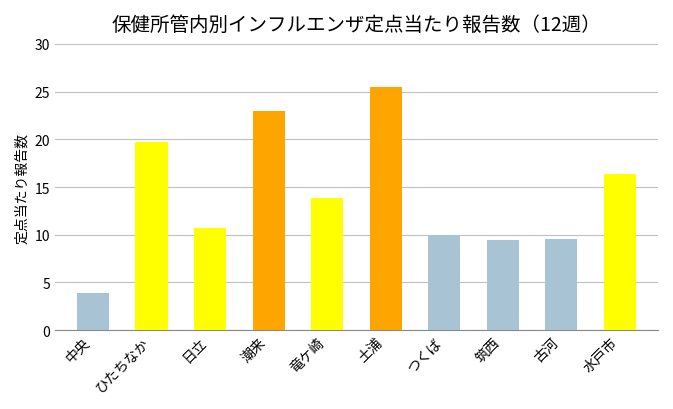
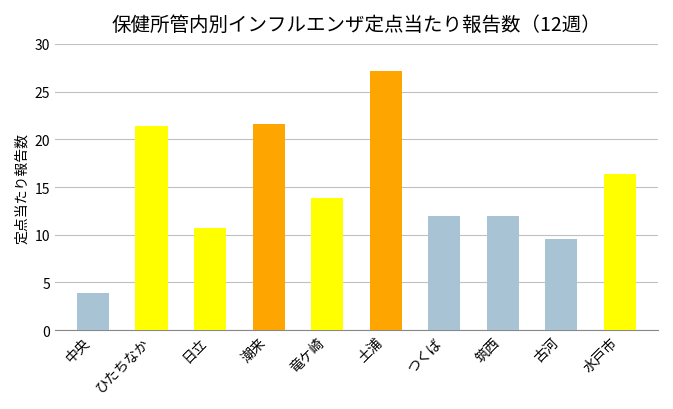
ひたちなか: 19.7 -> 21.4
潮来: 23.0 -> 21.6
土浦: 25.5 -> 27.2
つくば: 10.0 -> 12.0
筑西: 9.4 -> 12.0
